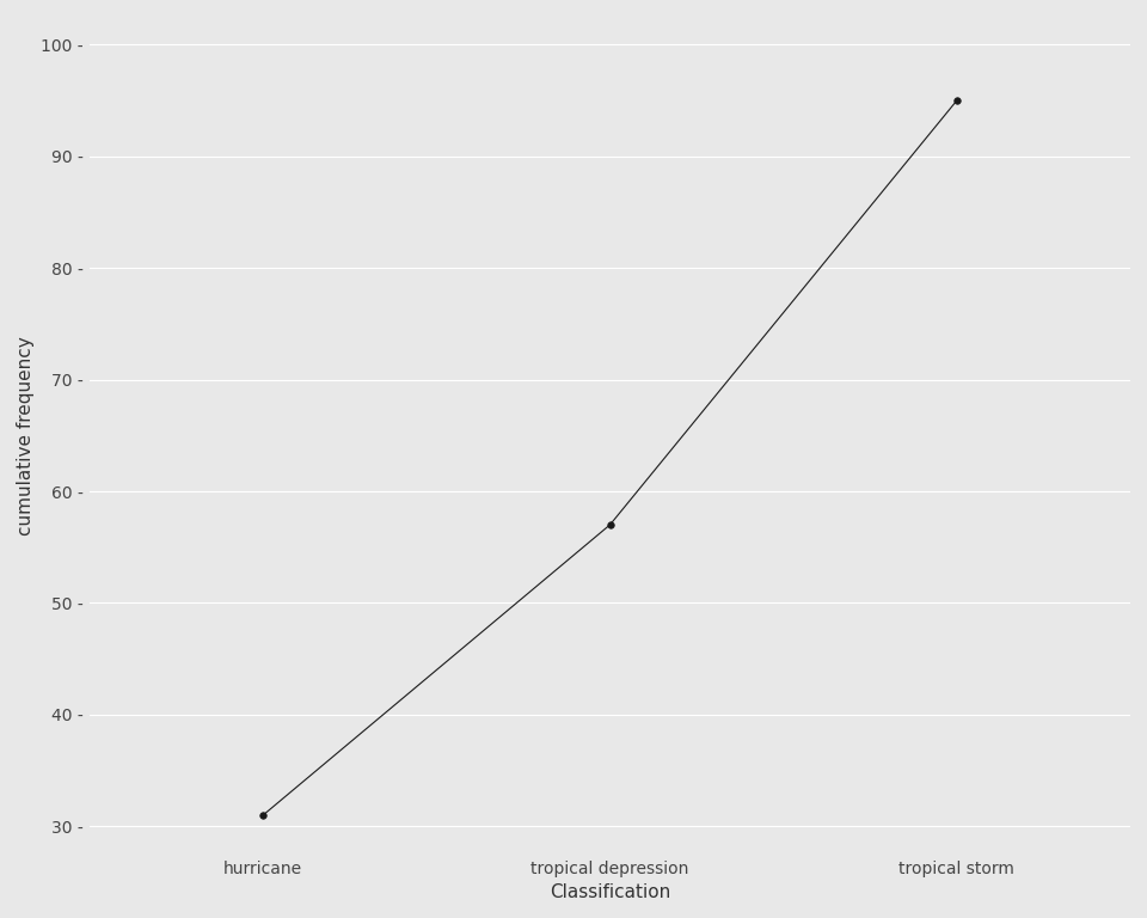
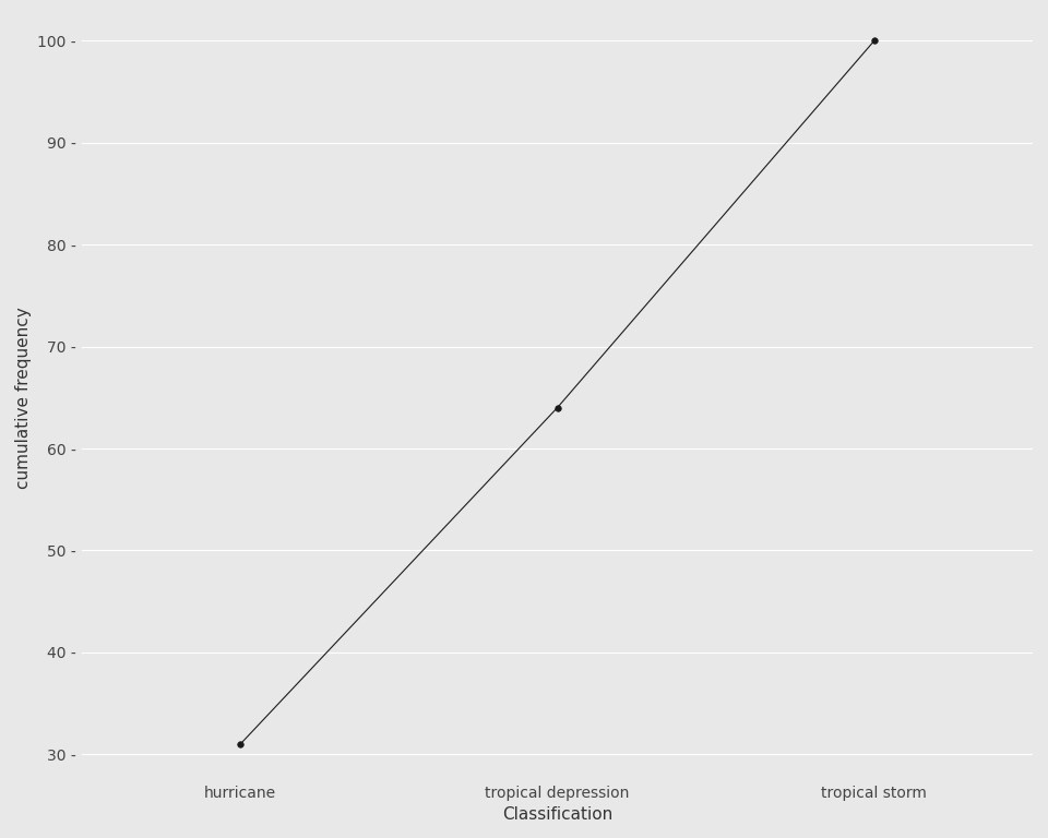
tropical depression: 57 - -> 64 -
tropical storm: 95 - -> 100 -
